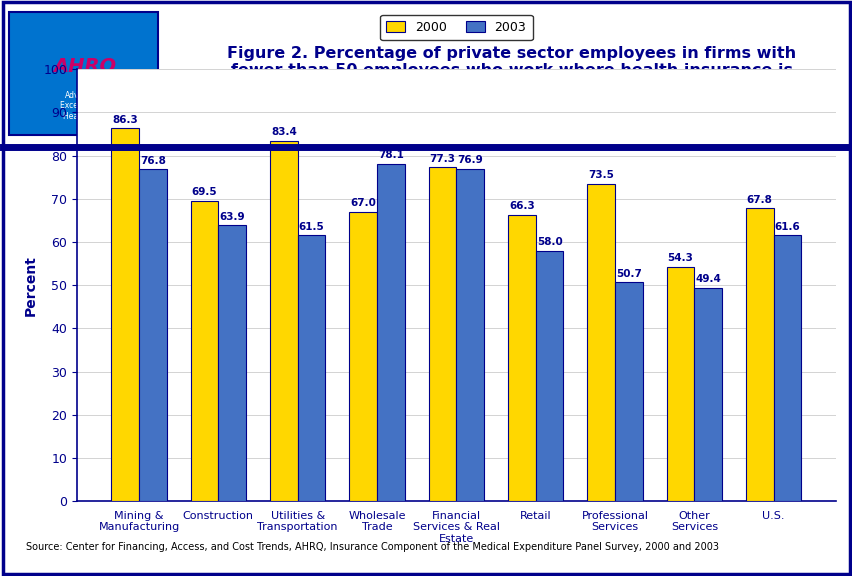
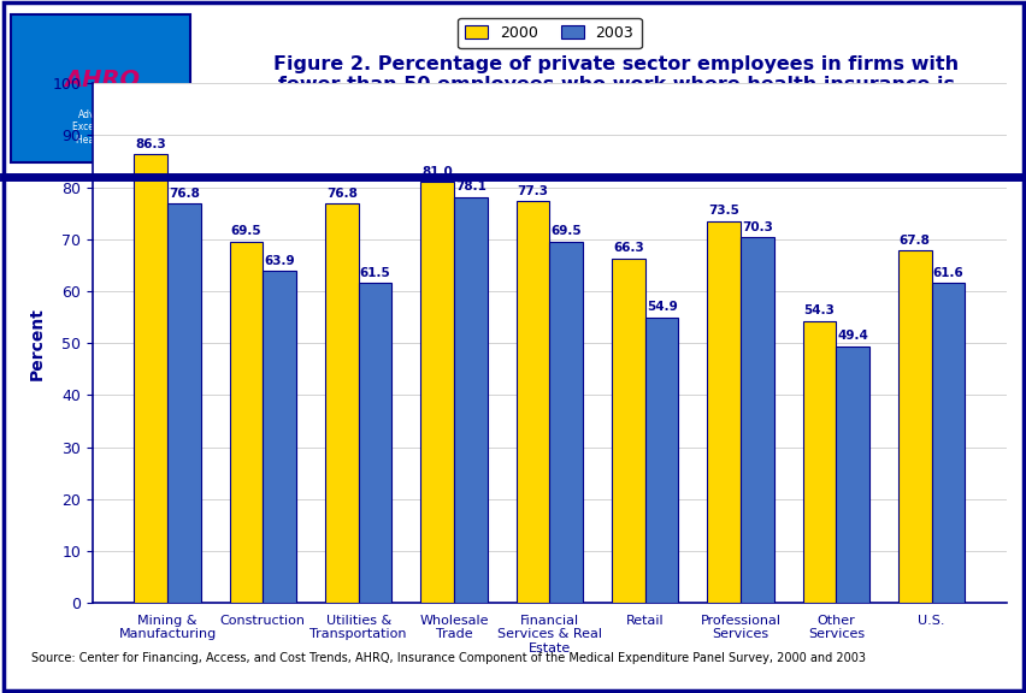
2000/Utilities & Transportation: 83.4 -> 76.8
2000/Wholesale Trade: 67.0 -> 81.0
2003/Financial Services & Real Estate: 76.9 -> 69.5
2003/Retail: 58.0 -> 54.9
2003/Professional Services: 50.7 -> 70.3
